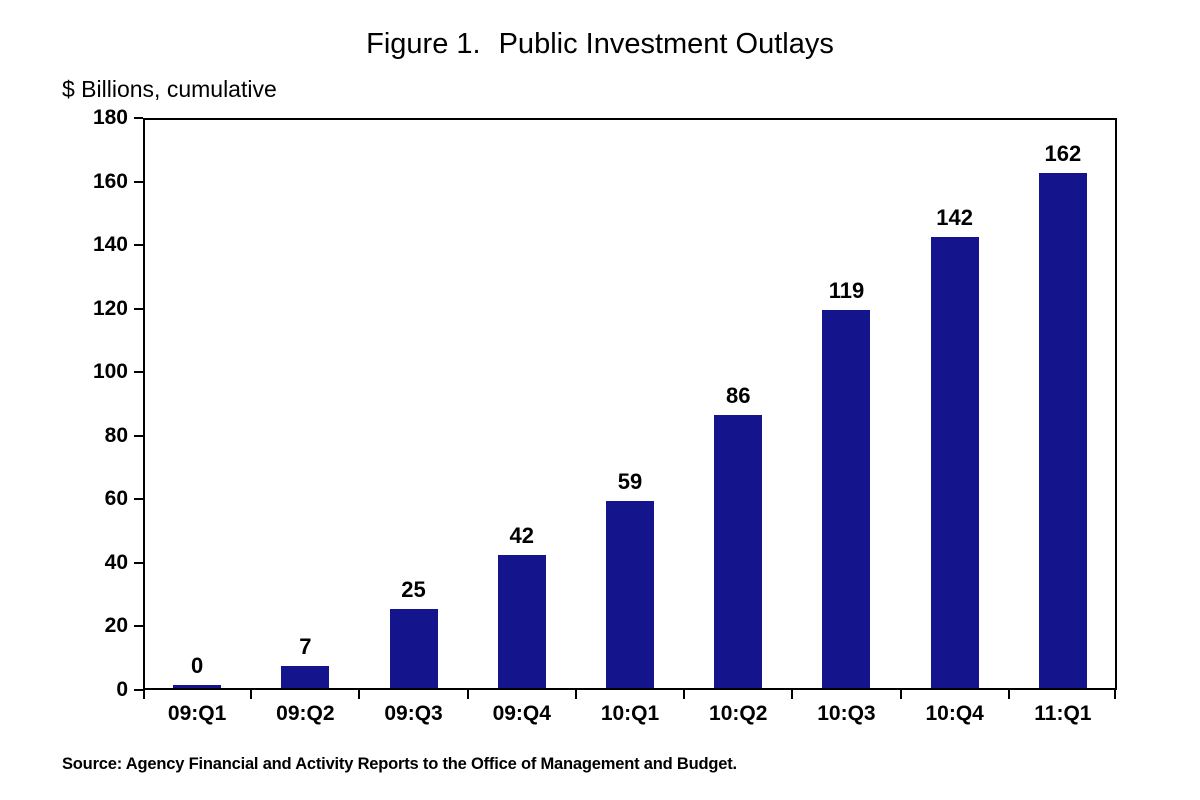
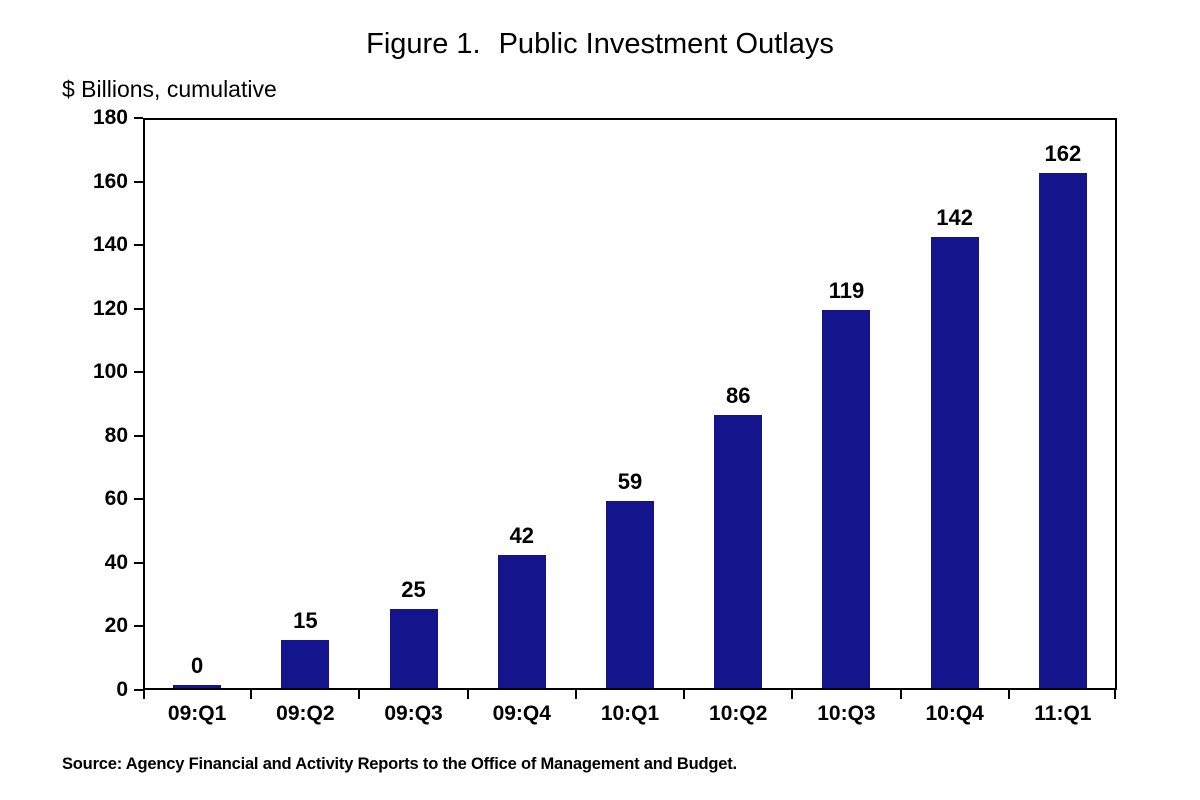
09:Q2: 7 -> 15
